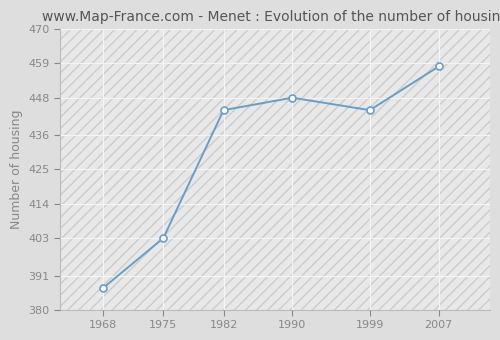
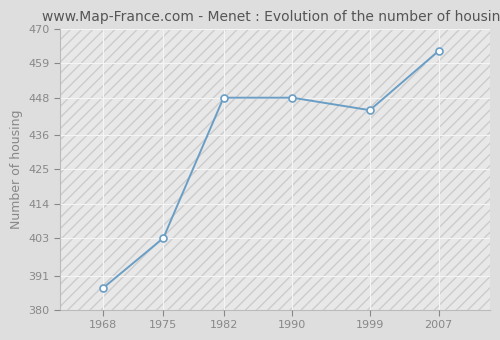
1982: 444 -> 448
2007: 458 -> 463
